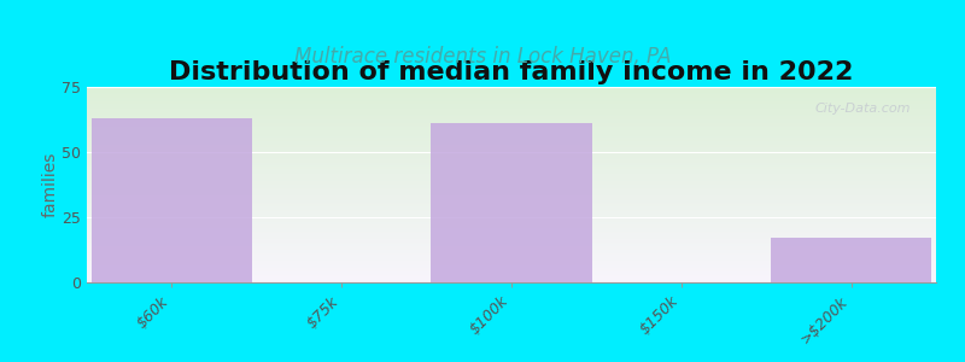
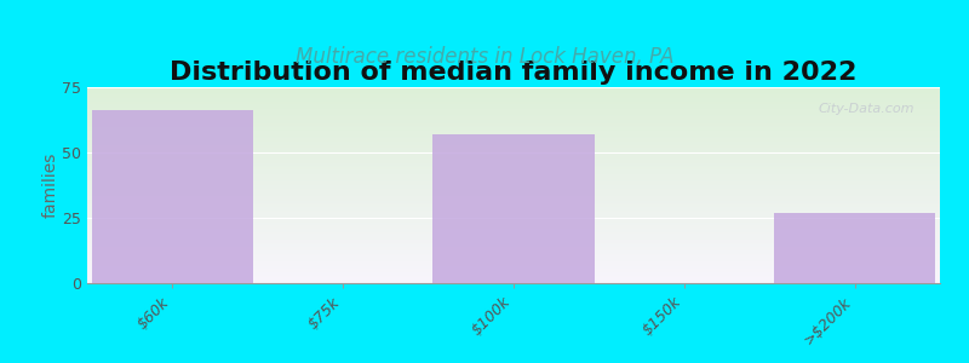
$60k: 63 -> 66
$100k: 61 -> 57
>$200k: 17 -> 27
